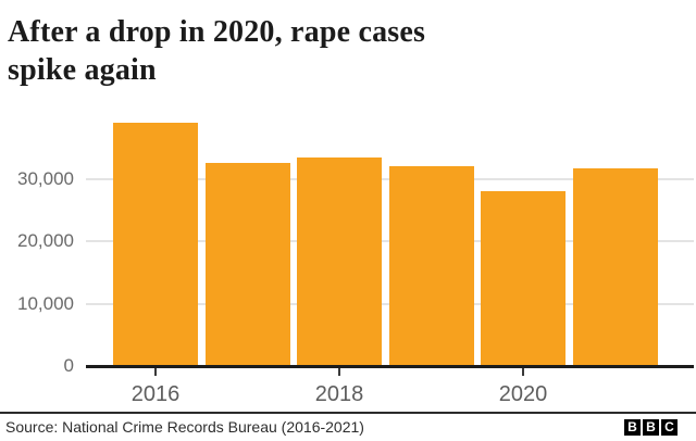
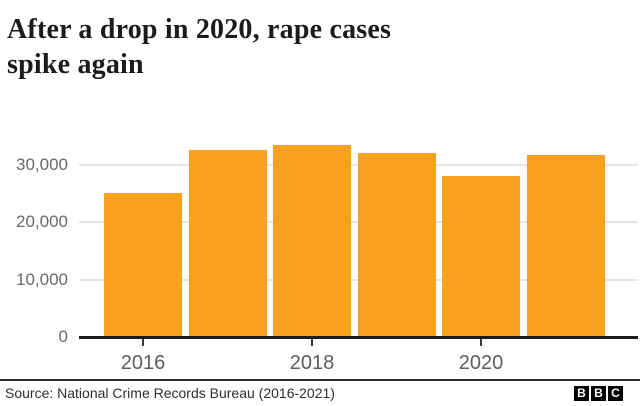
2016: 39000 -> 25000
